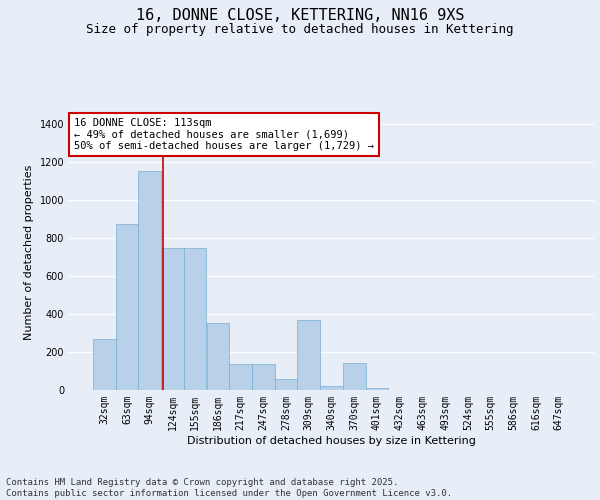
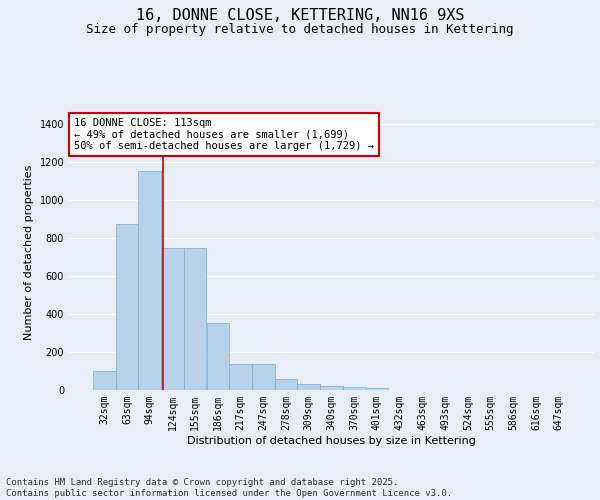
32sqm: 270 -> 100
309sqm: 370 -> 30
370sqm: 140 -> 20
